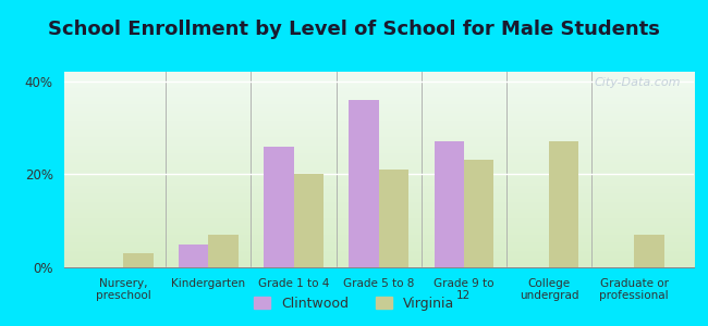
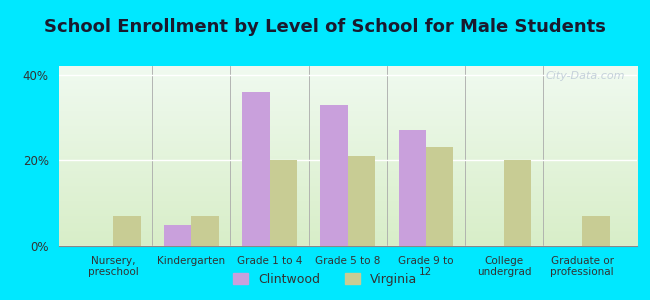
Virginia/Nursery, preschool: 3% -> 7%
Clintwood/Grade 1 to 4: 26% -> 36%
Clintwood/Grade 5 to 8: 36% -> 33%
Virginia/College undergrad: 27% -> 20%
